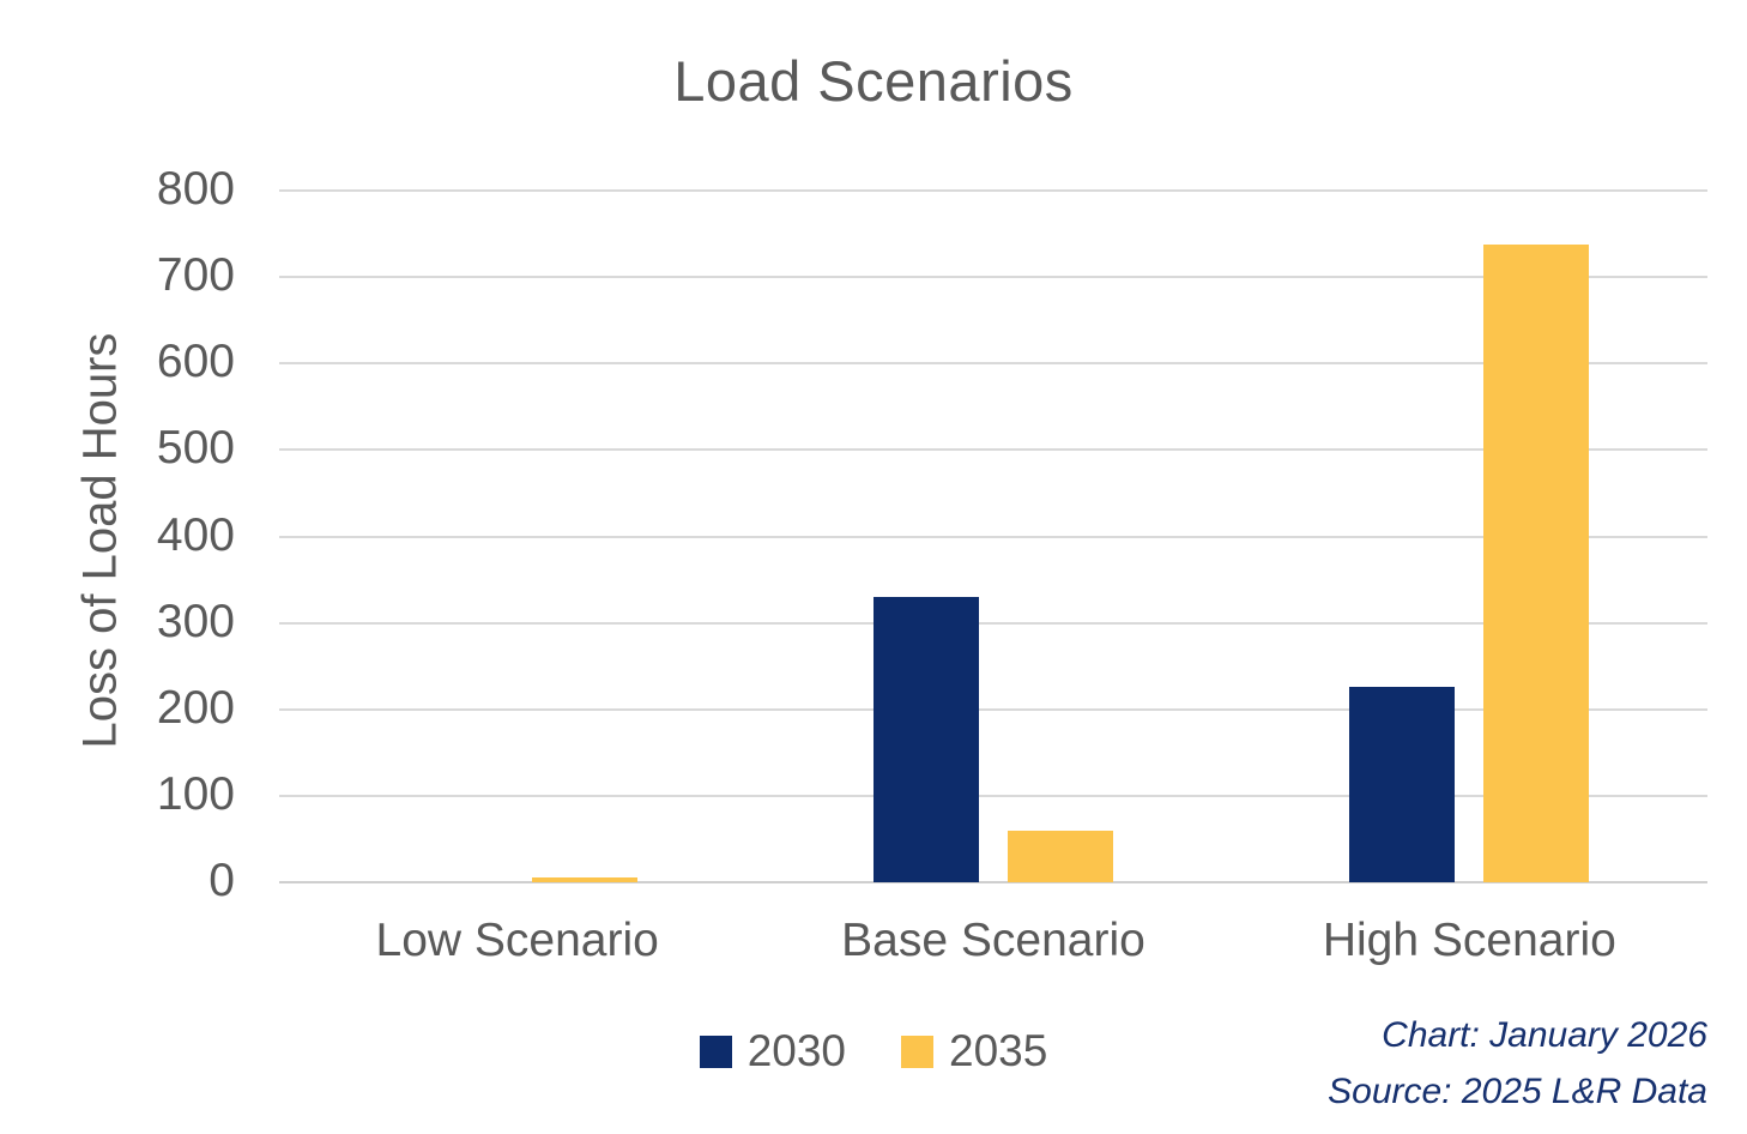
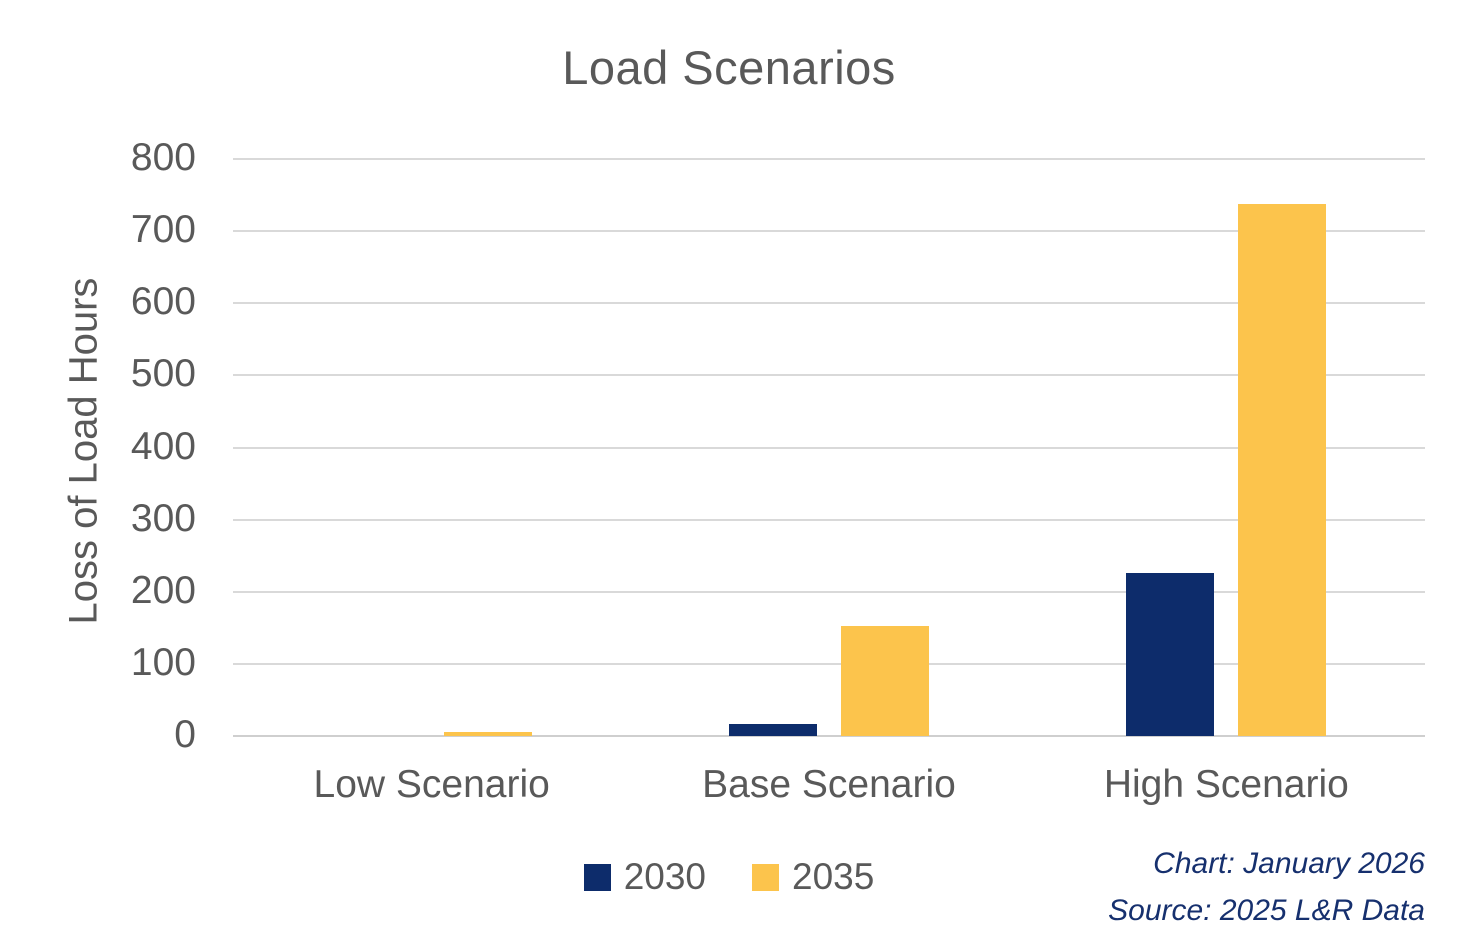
2030/Base Scenario: 330 -> 20
2035/Base Scenario: 60 -> 150
